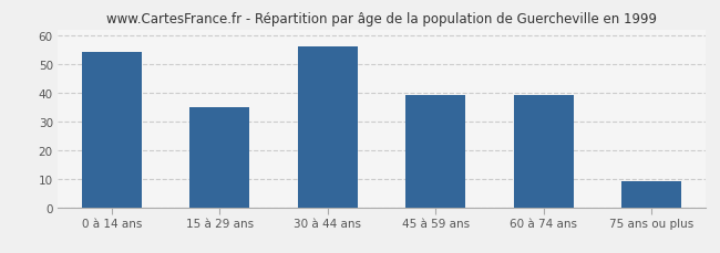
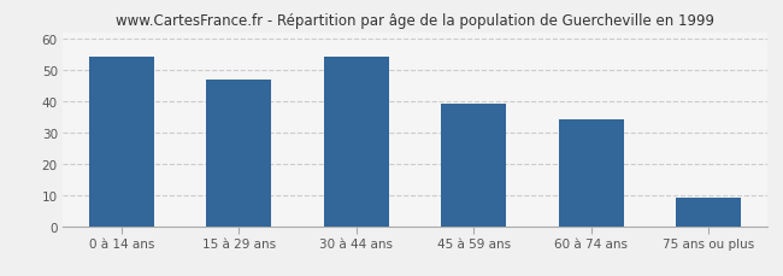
15 à 29 ans: 35 -> 47
30 à 44 ans: 56 -> 54
60 à 74 ans: 39 -> 34
